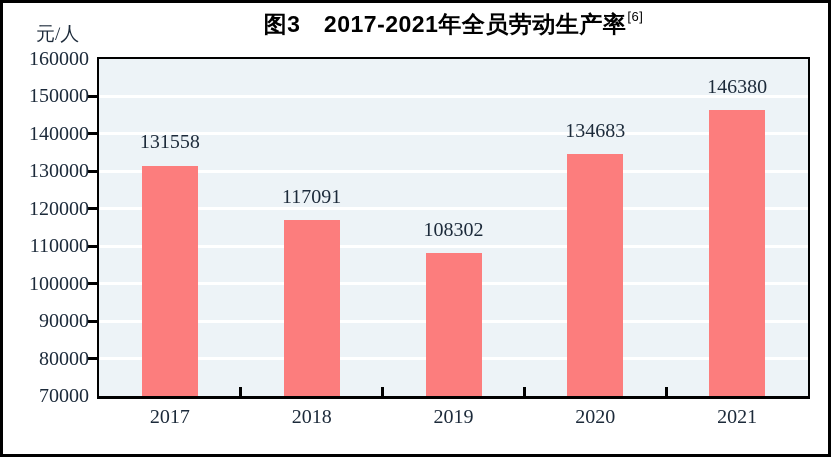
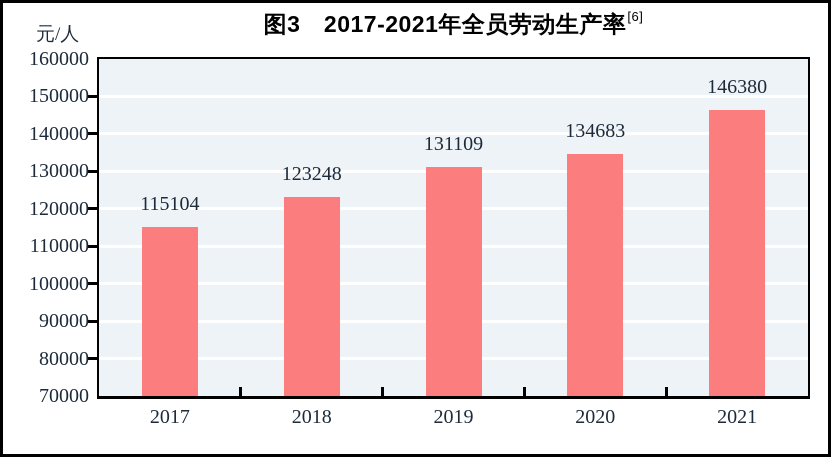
2017: 131558 -> 115104
2018: 117091 -> 123248
2019: 108302 -> 131109
